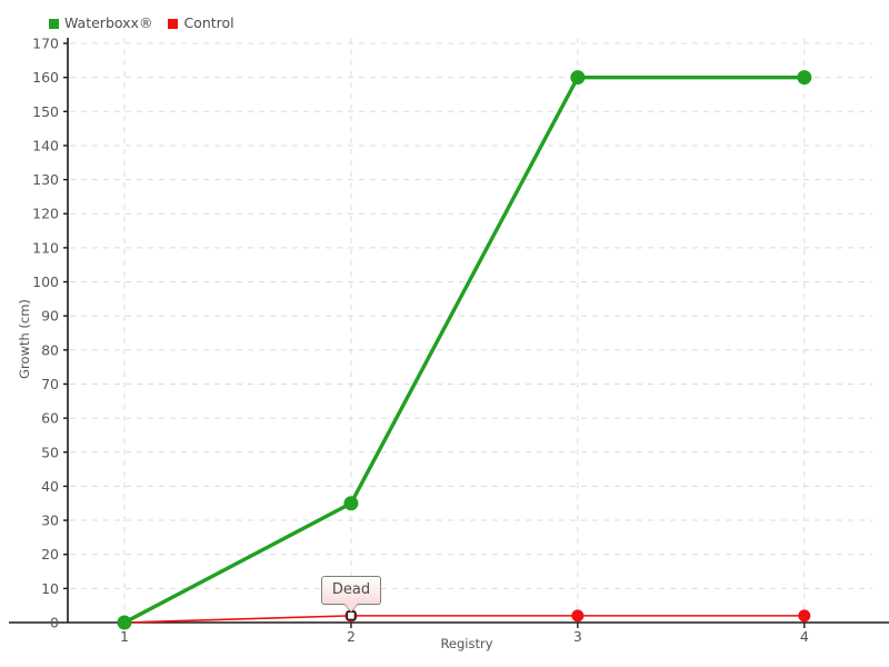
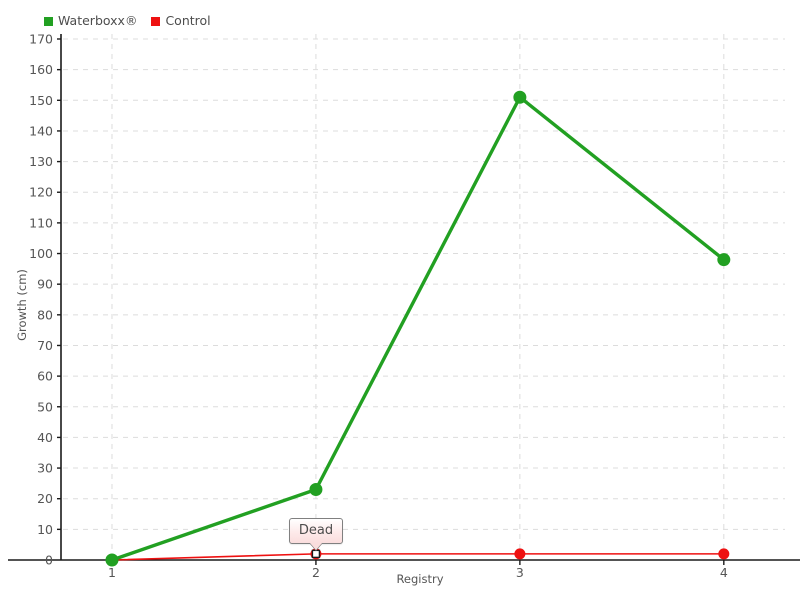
Waterboxx®/2: 35 -> 23
Waterboxx®/3: 160 -> 151
Waterboxx®/4: 160 -> 98
